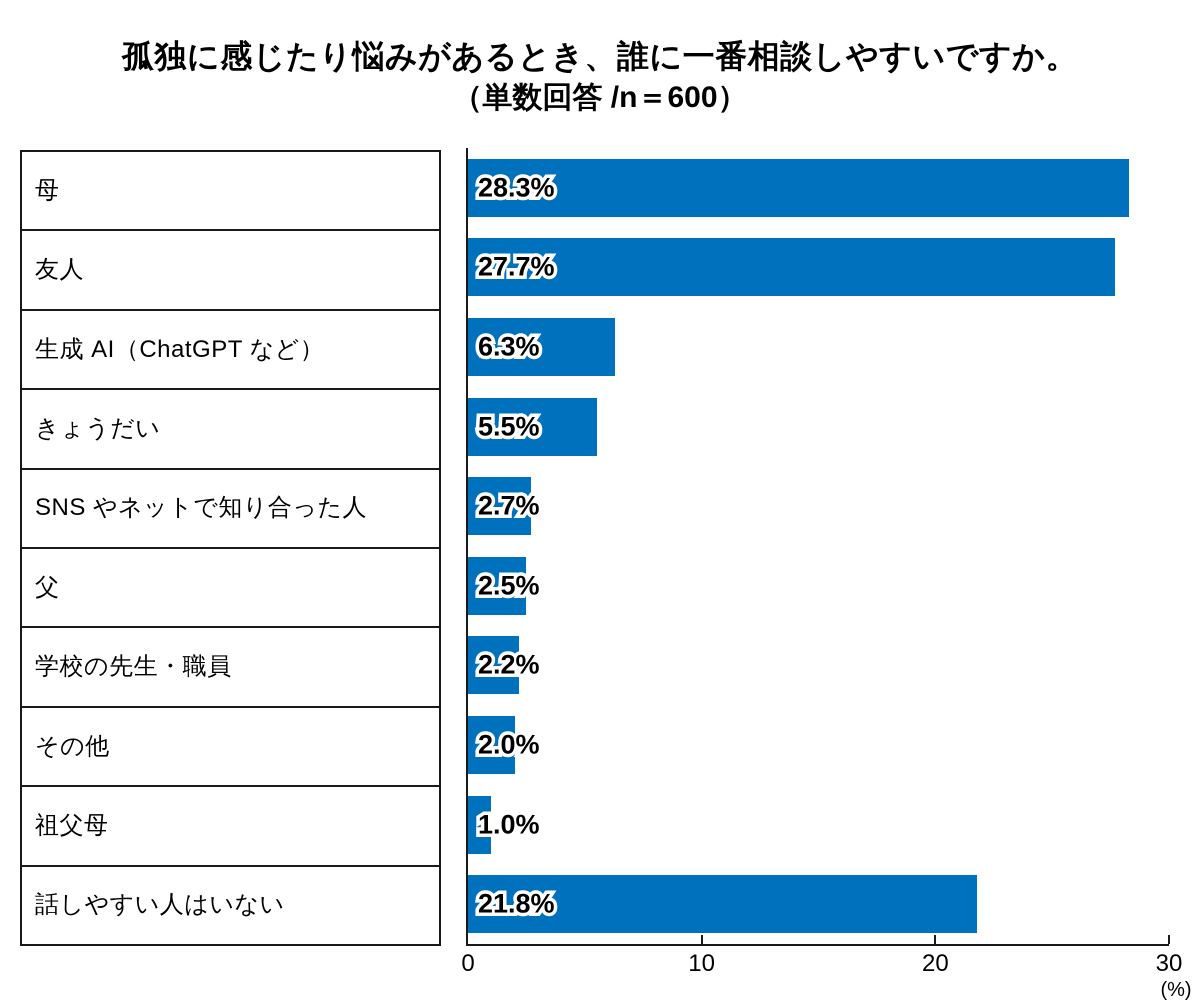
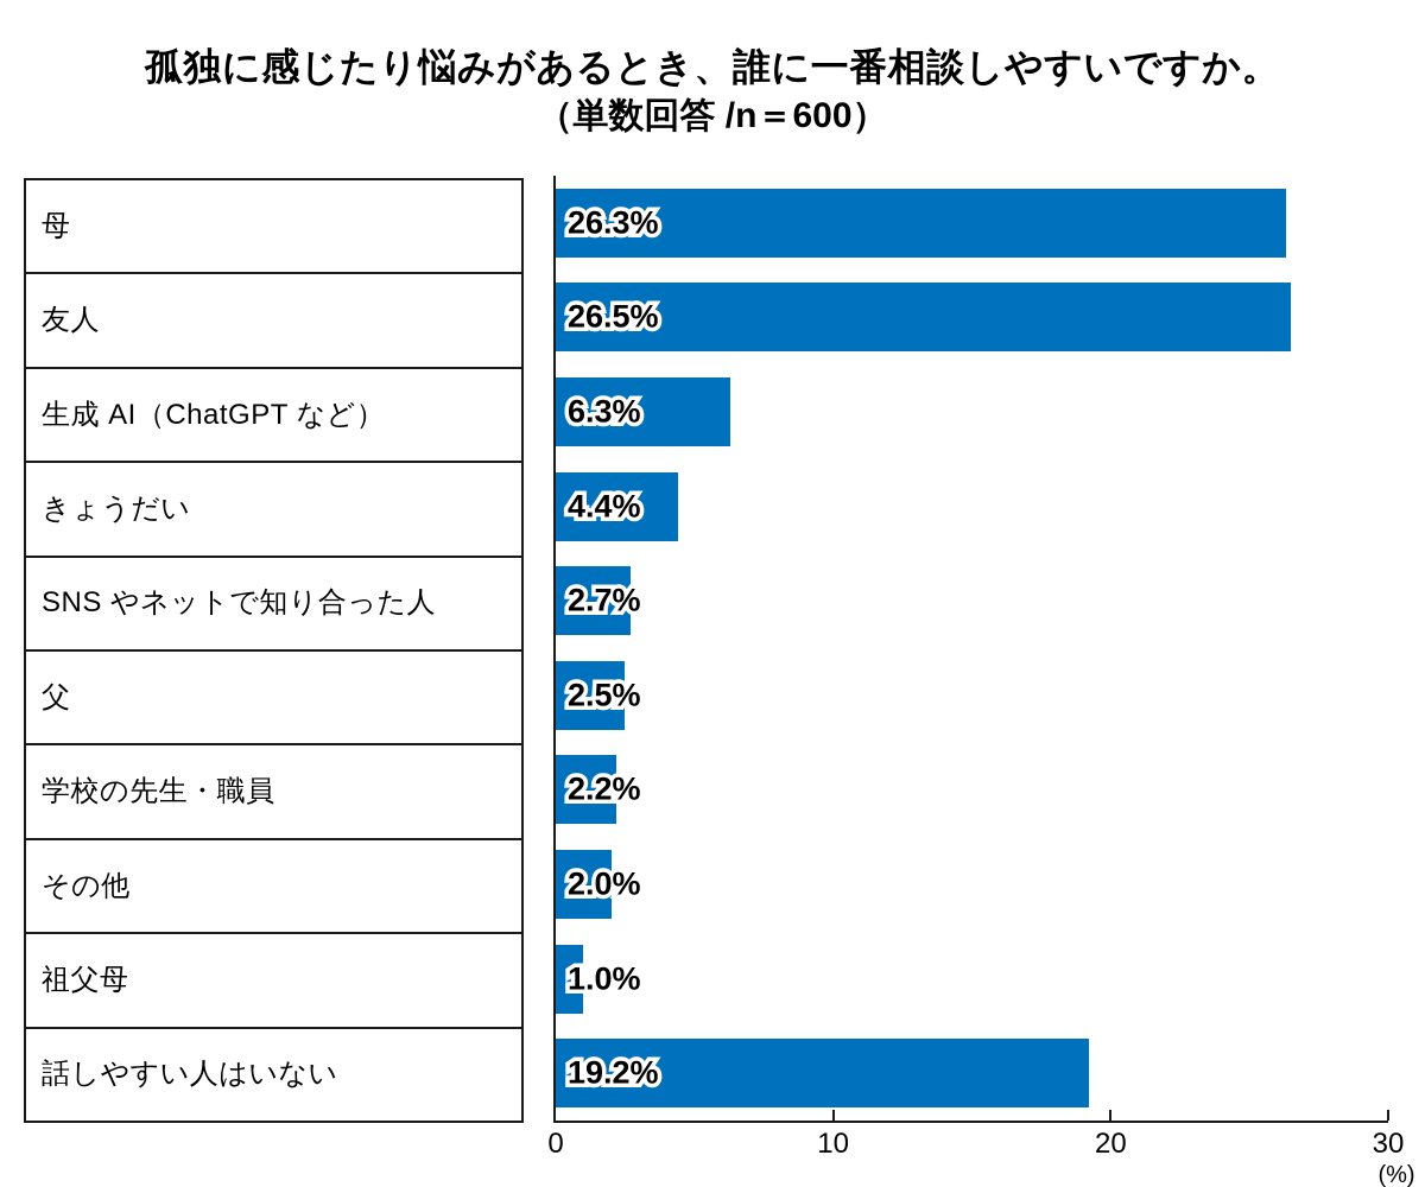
母: 28.3% -> 26.3%
友人: 27.7% -> 26.5%
きょうだい: 5.5% -> 4.4%
話しやすい人はいない: 21.8% -> 19.2%
